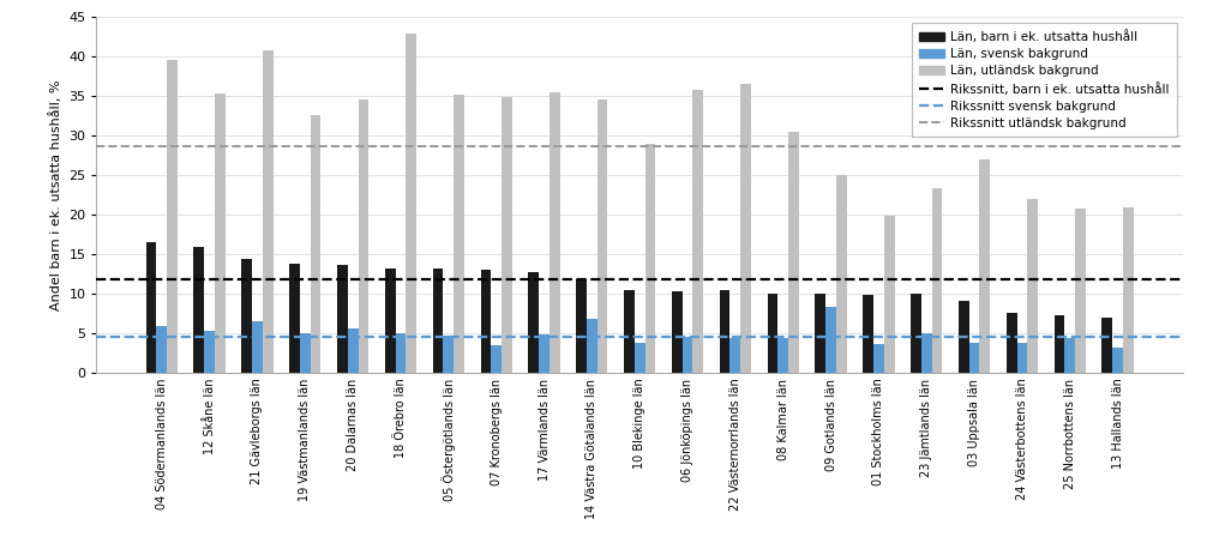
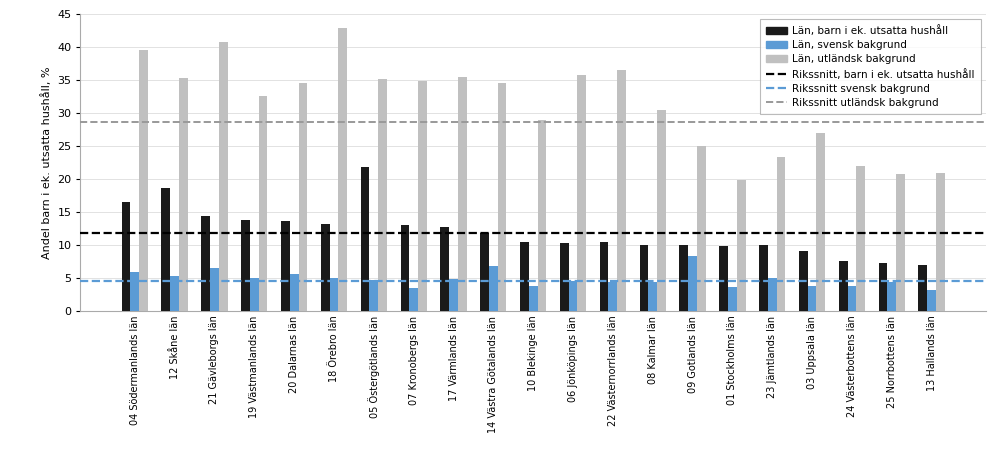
Län, barn i ek. utsatta hushåll/12 Skåne län: 16.0 -> 18.6
Län, barn i ek. utsatta hushåll/05 Östergötlands län: 13.2 -> 21.8
